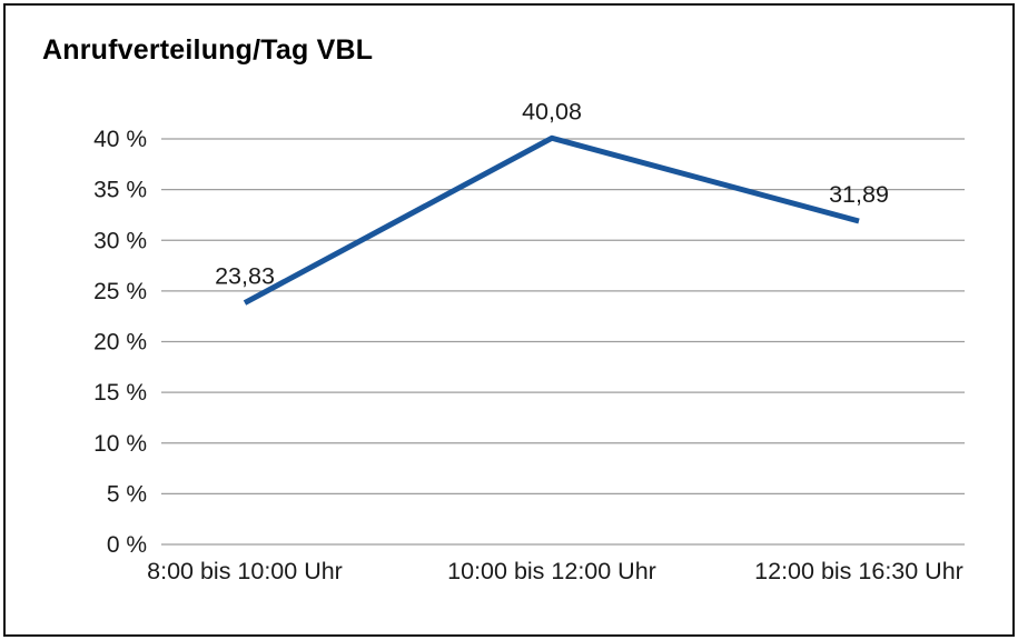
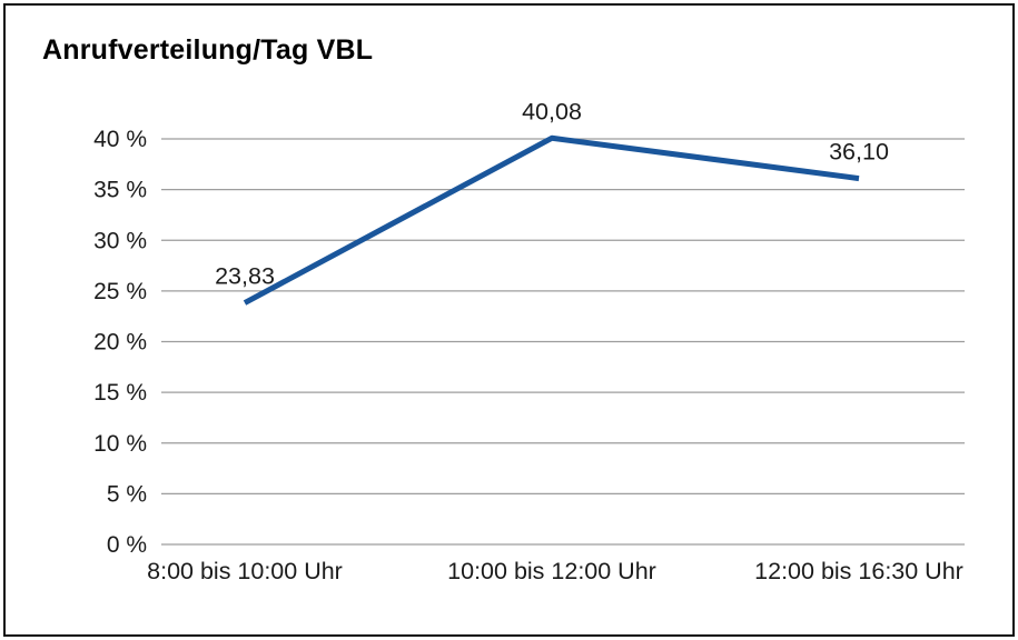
12:00 bis 16:30 Uhr: 31,89 -> 36,10
